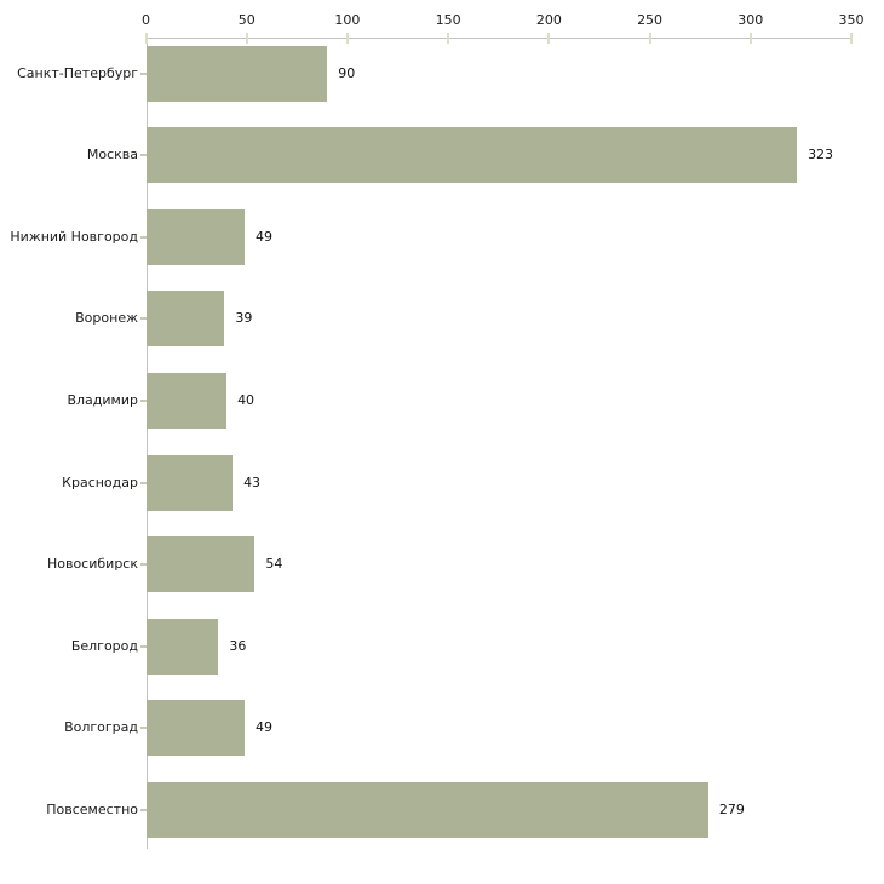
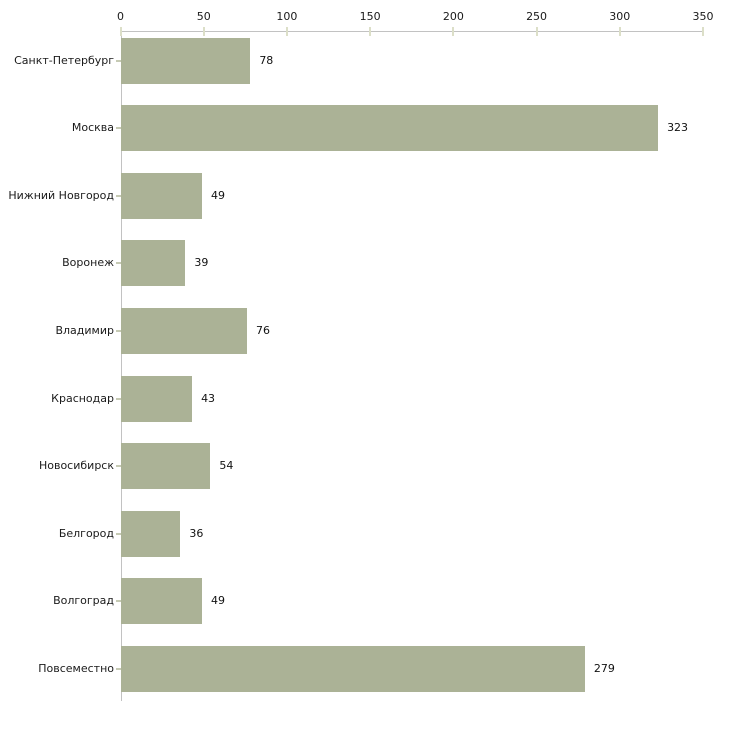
Санкт-Петербург: 90 -> 78
Владимир: 40 -> 76
